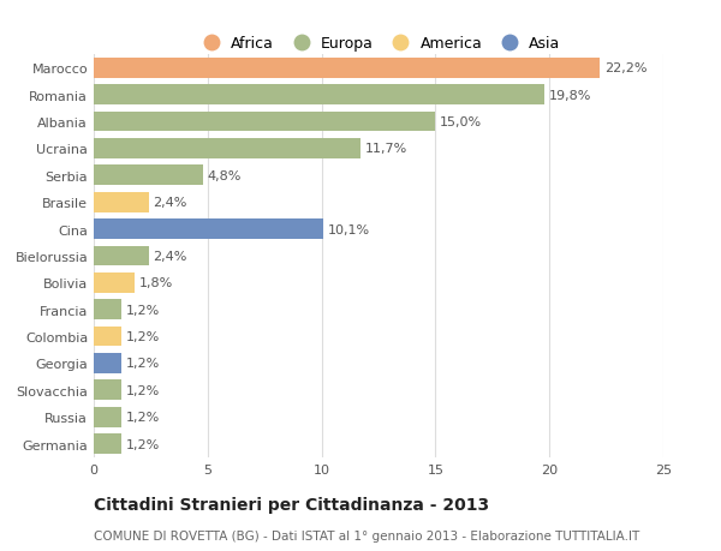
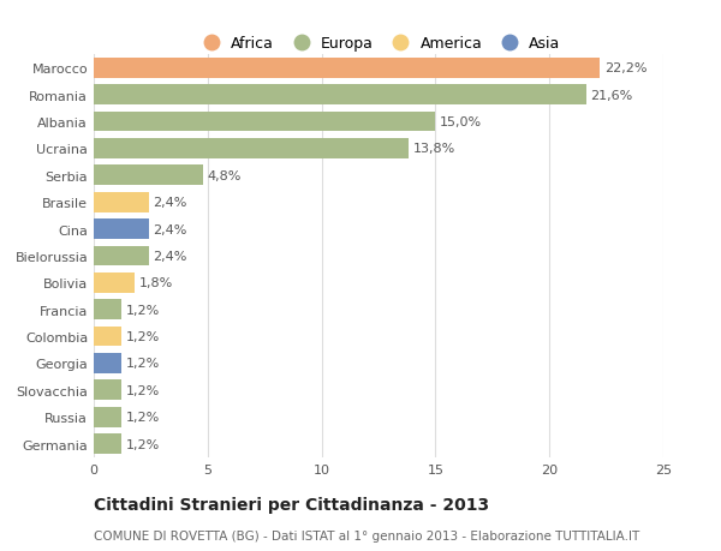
Romania: 19,8% -> 21,6%
Ucraina: 11,7% -> 13,8%
Cina: 10,1% -> 2,4%
